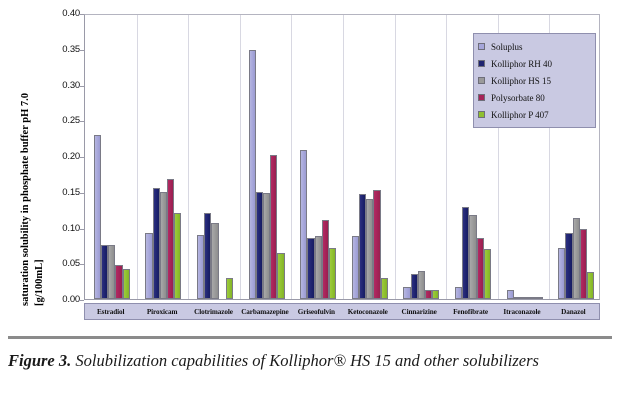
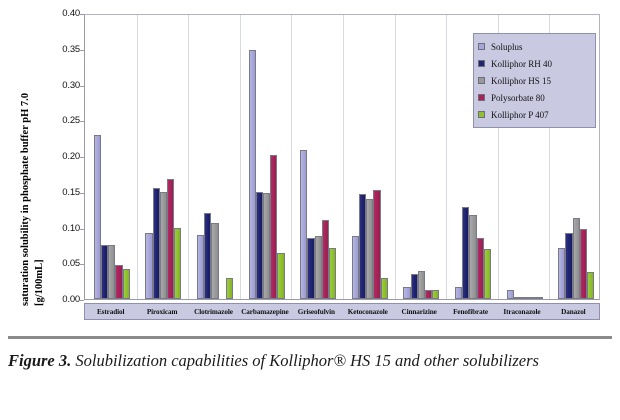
Kolliphor P 407/Piroxicam: 0.12 -> 0.10
